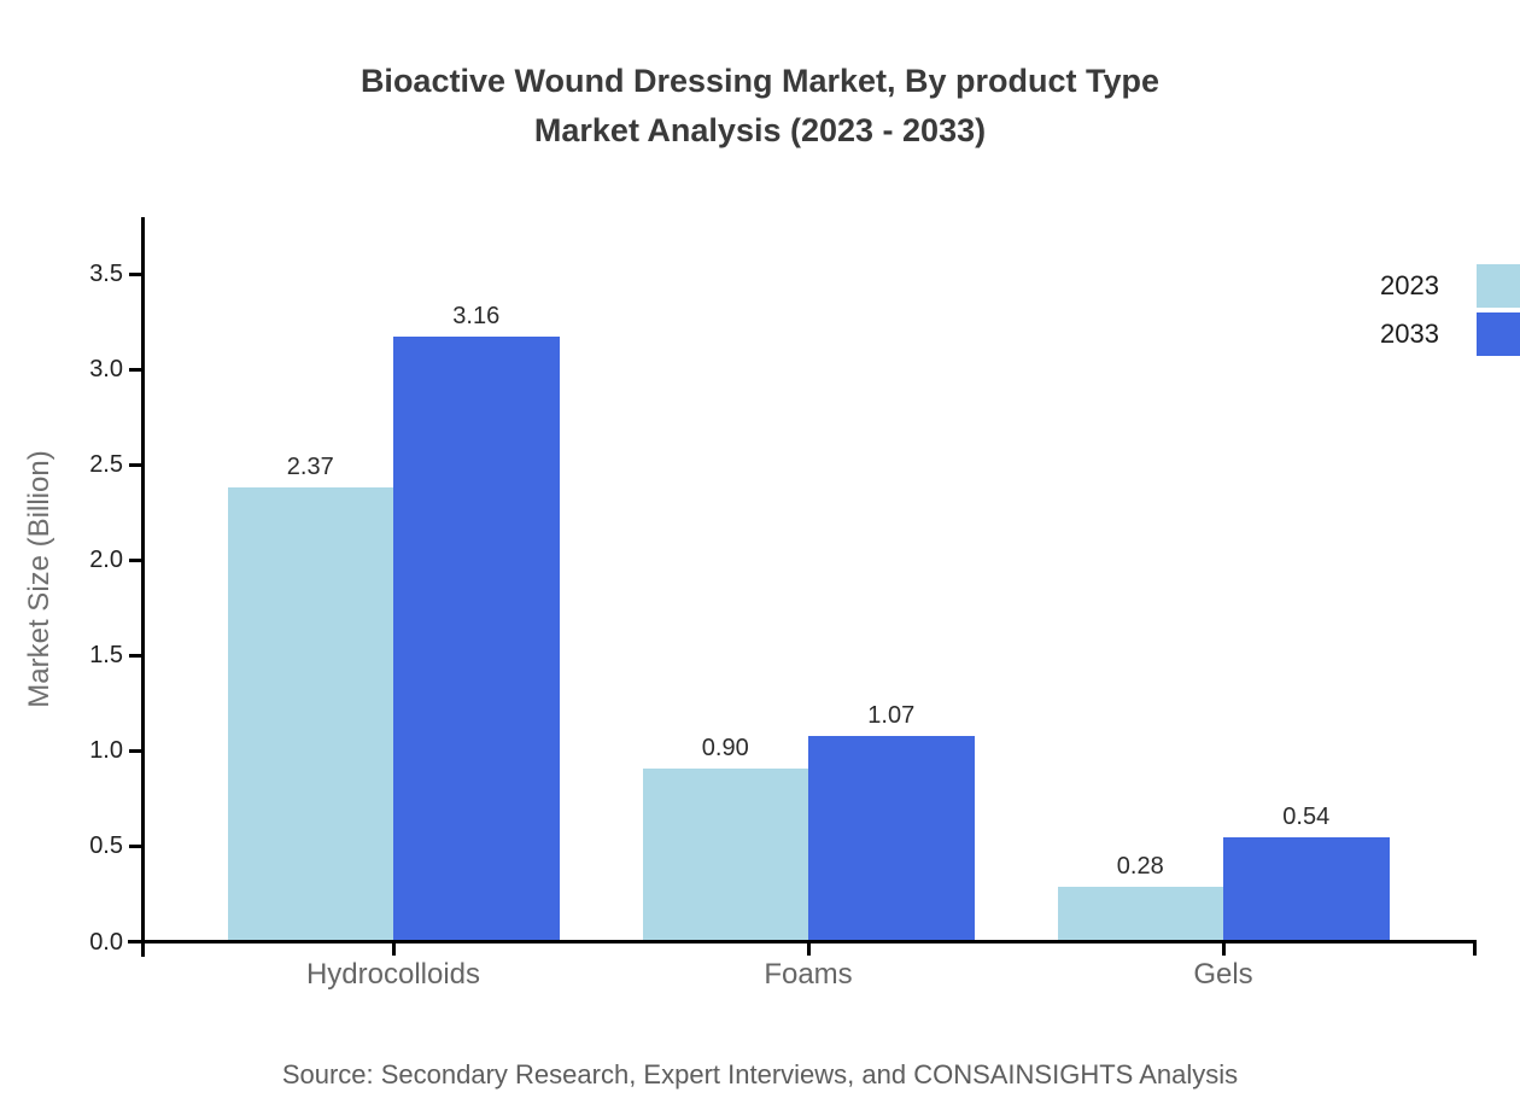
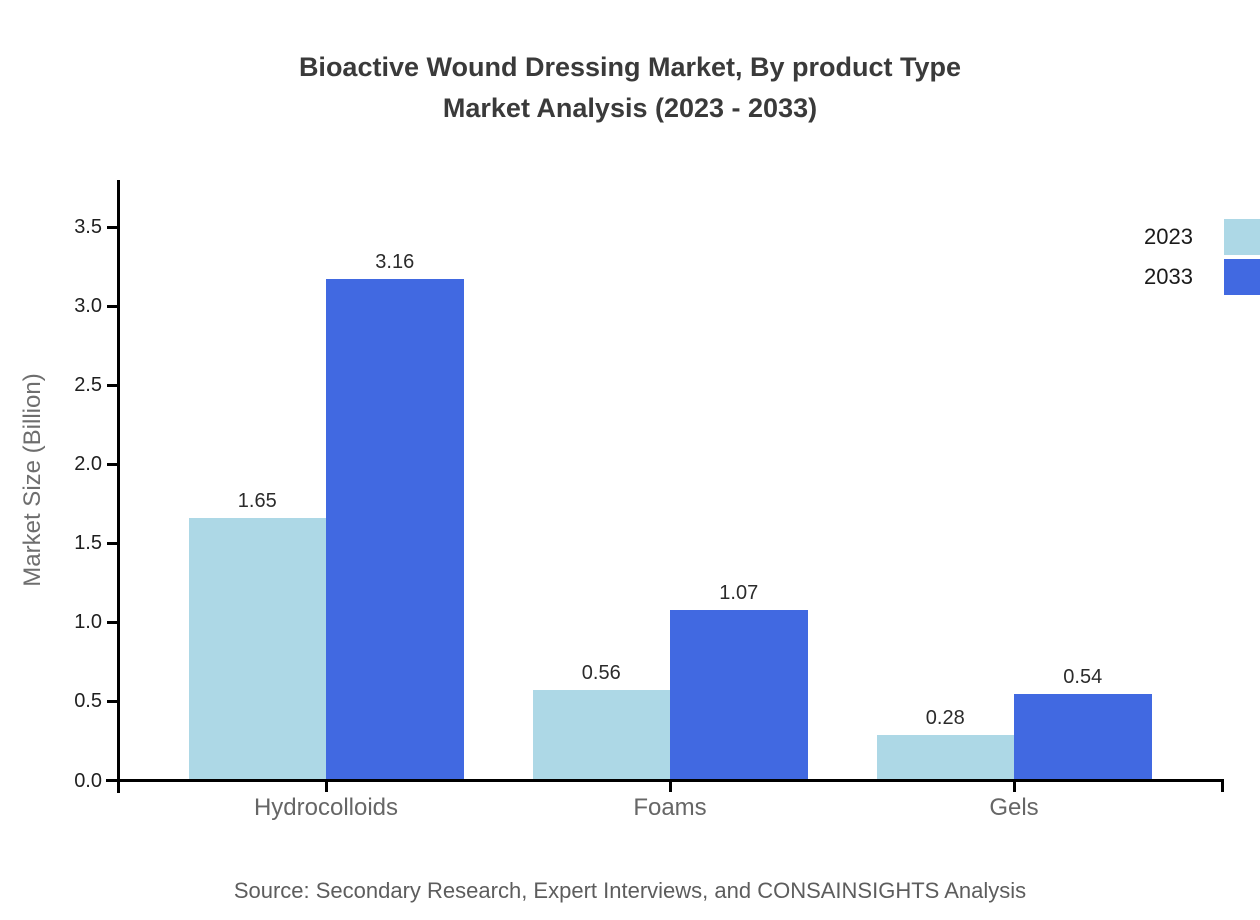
2023/Hydrocolloids: 2.37 -> 1.65
2023/Foams: 0.90 -> 0.56
